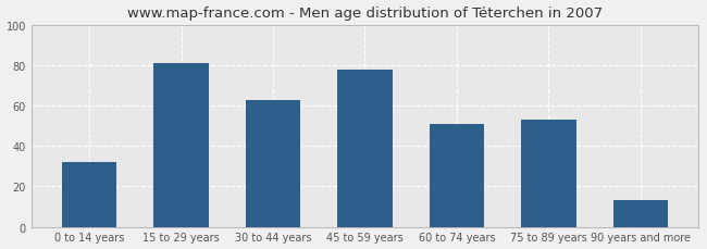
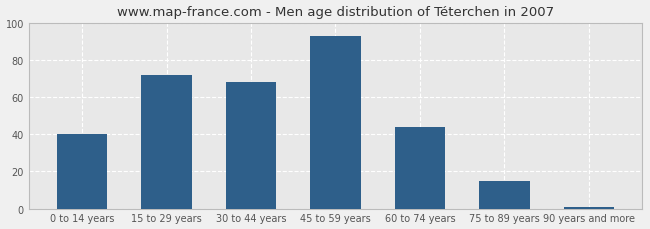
0 to 14 years: 32 -> 40
15 to 29 years: 81 -> 72
30 to 44 years: 63 -> 68
45 to 59 years: 78 -> 93
60 to 74 years: 51 -> 44
75 to 89 years: 53 -> 15
90 years and more: 13 -> 1
